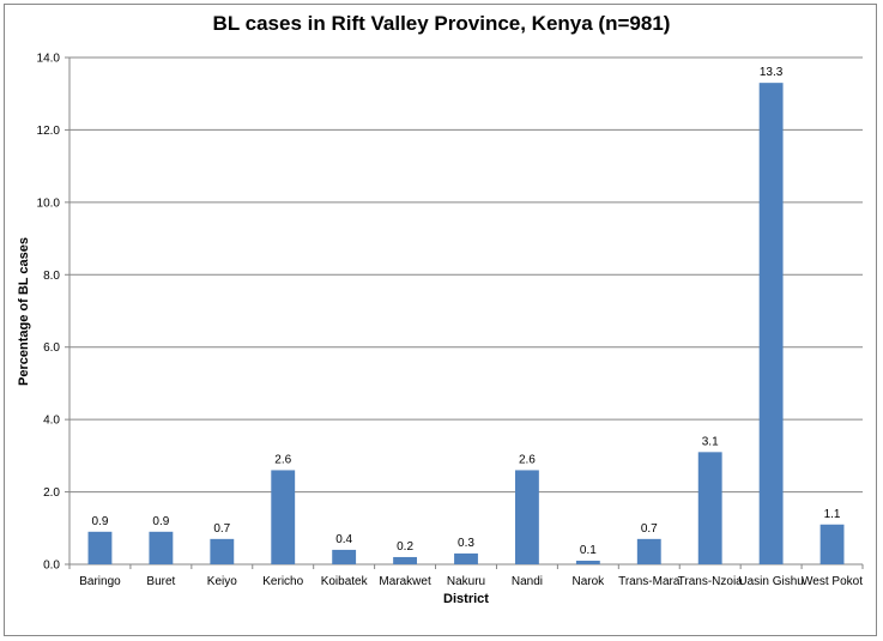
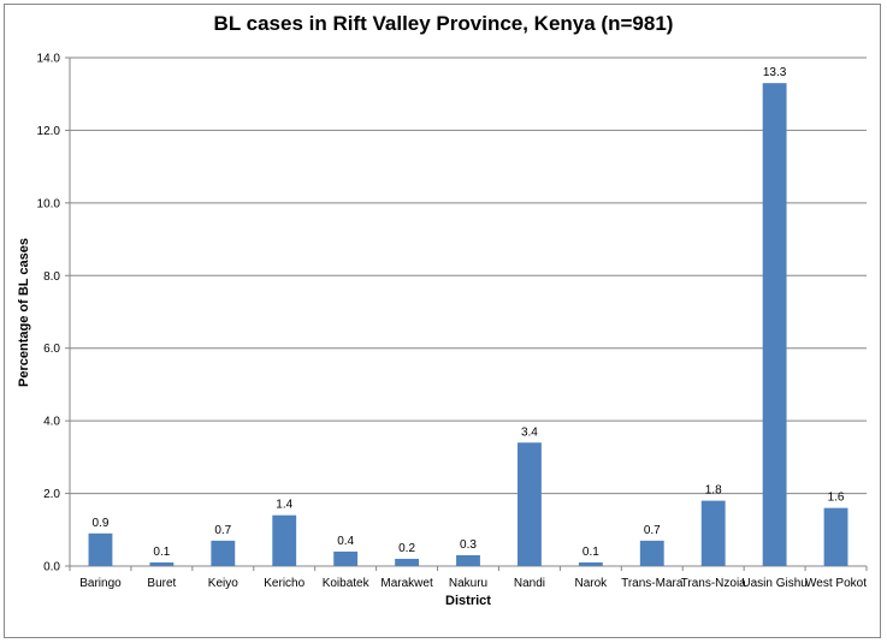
Buret: 0.9 -> 0.1
Kericho: 2.6 -> 1.4
Nandi: 2.6 -> 3.4
Trans-Nzoia: 3.1 -> 1.8
West Pokot: 1.1 -> 1.6
